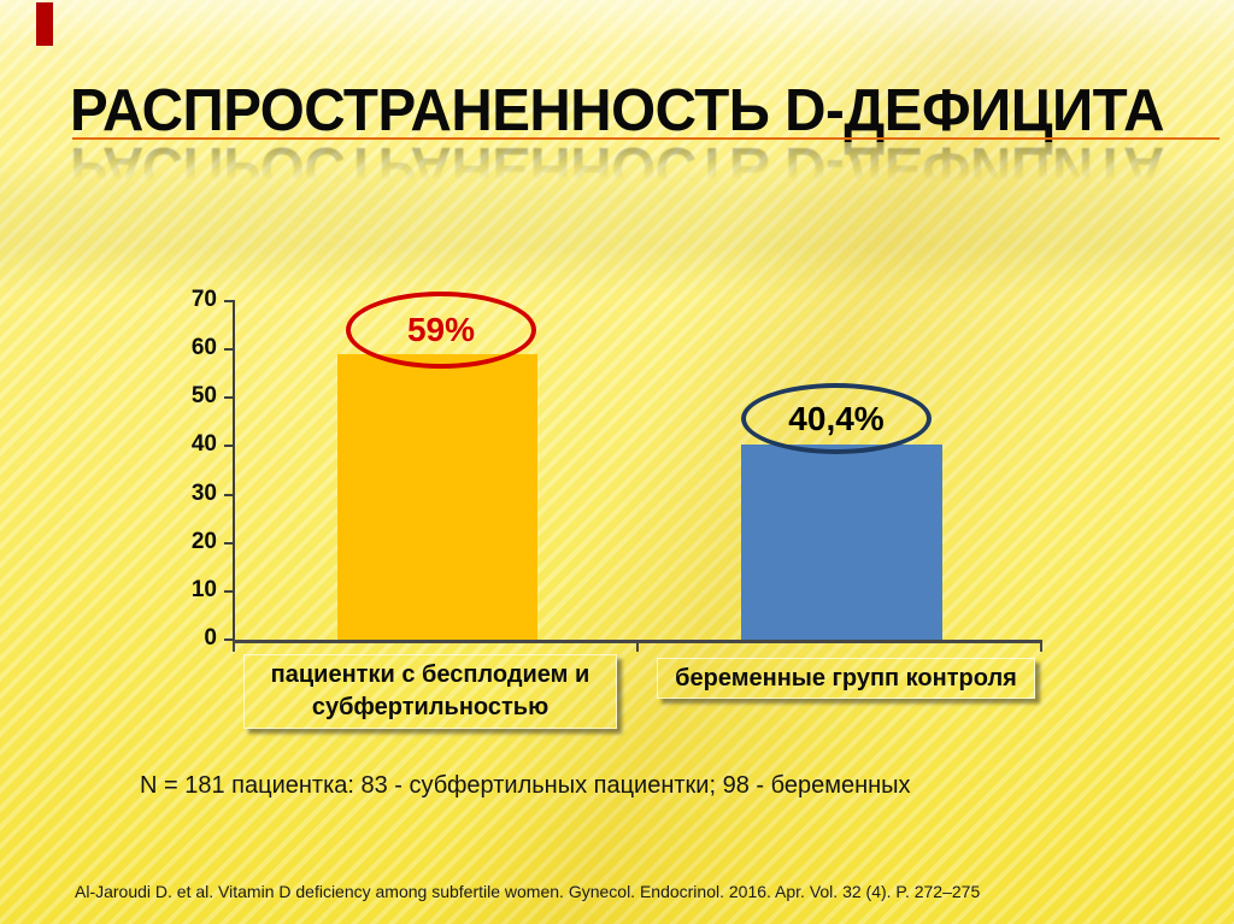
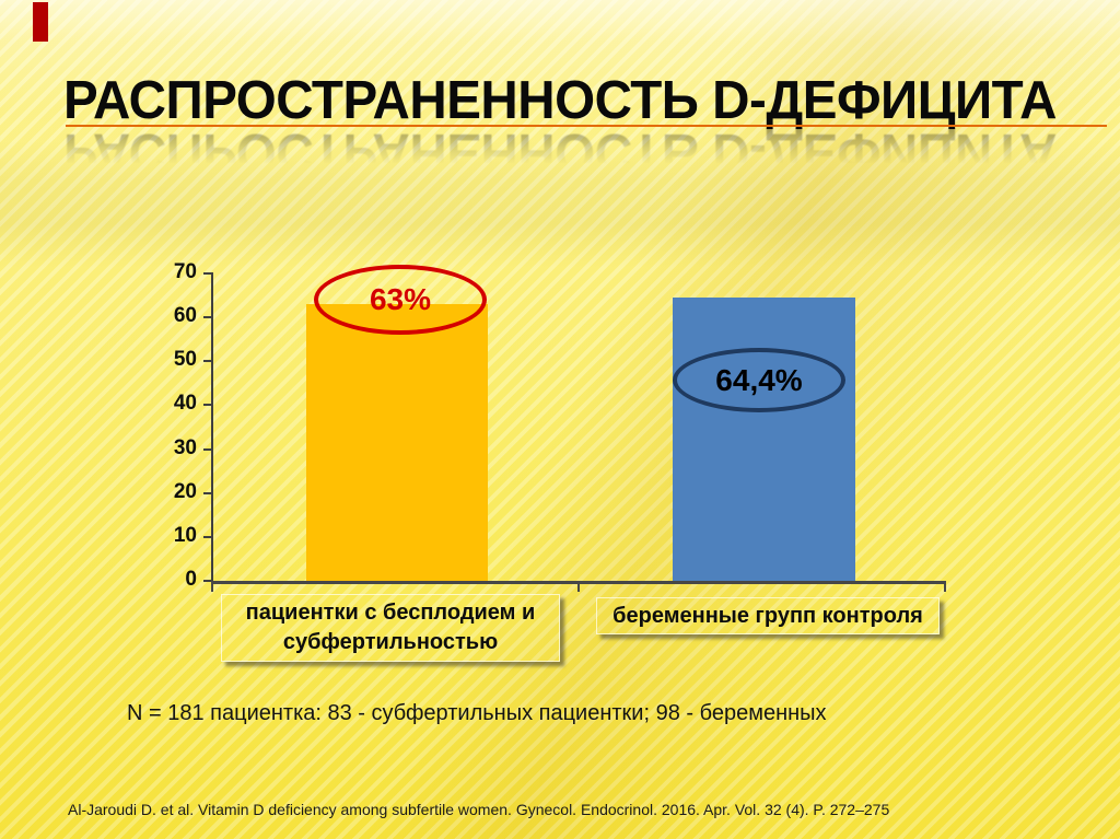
пациентки с бесплодием и субфертильностью: 59% -> 63%
беременные групп контроля: 40,4% -> 64,4%
